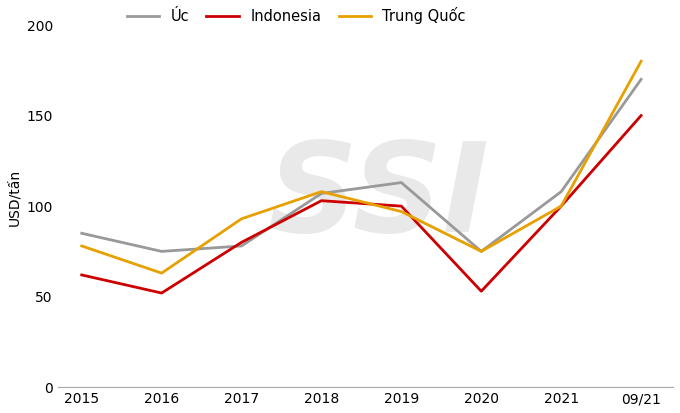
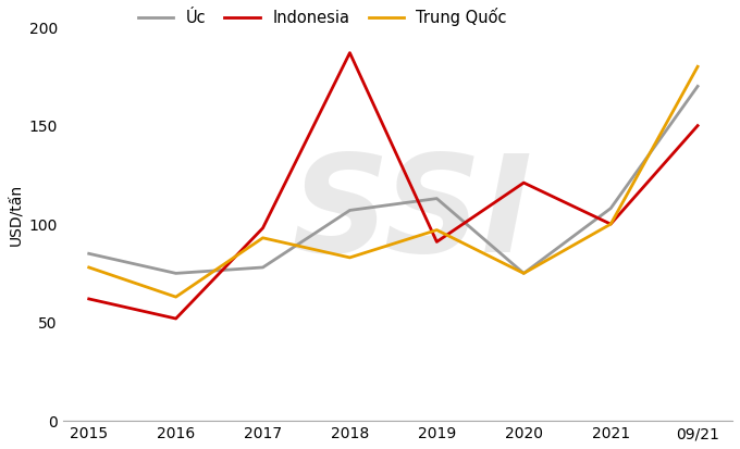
Indonesia/2017: 80 -> 98
Indonesia/2018: 103 -> 187
Trung Quốc/2018: 108 -> 83
Indonesia/2019: 100 -> 91
Indonesia/2020: 53 -> 121
